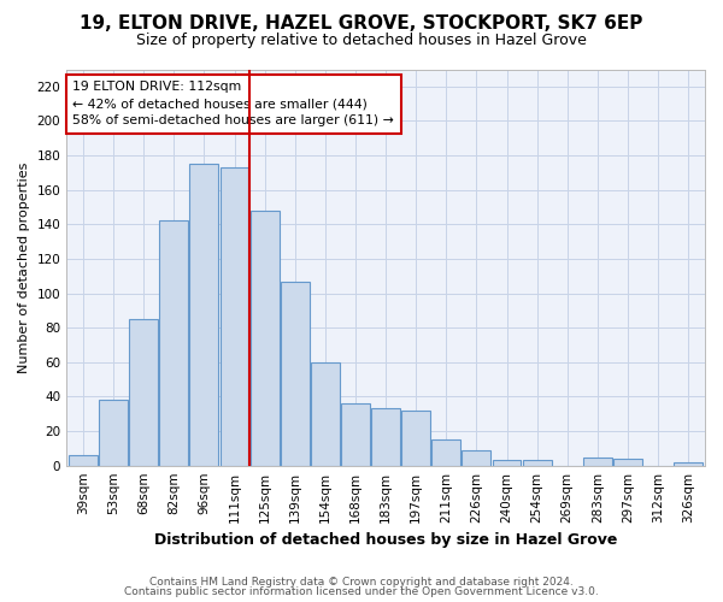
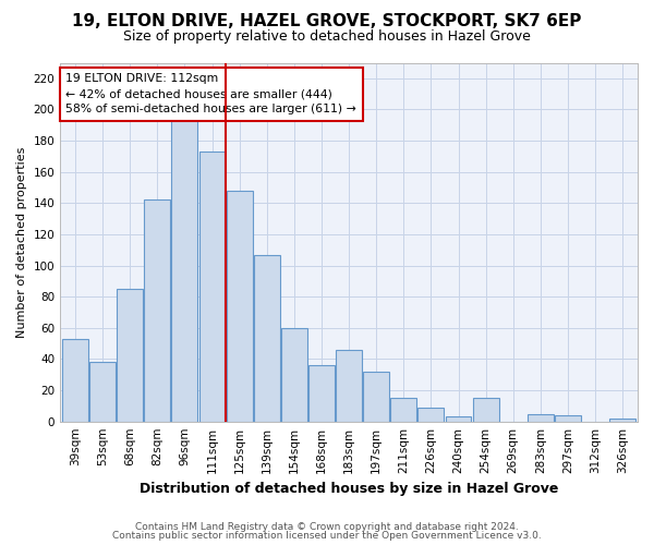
39sqm: 6 -> 53
96sqm: 175 -> 194
183sqm: 33 -> 46
254sqm: 3 -> 15
